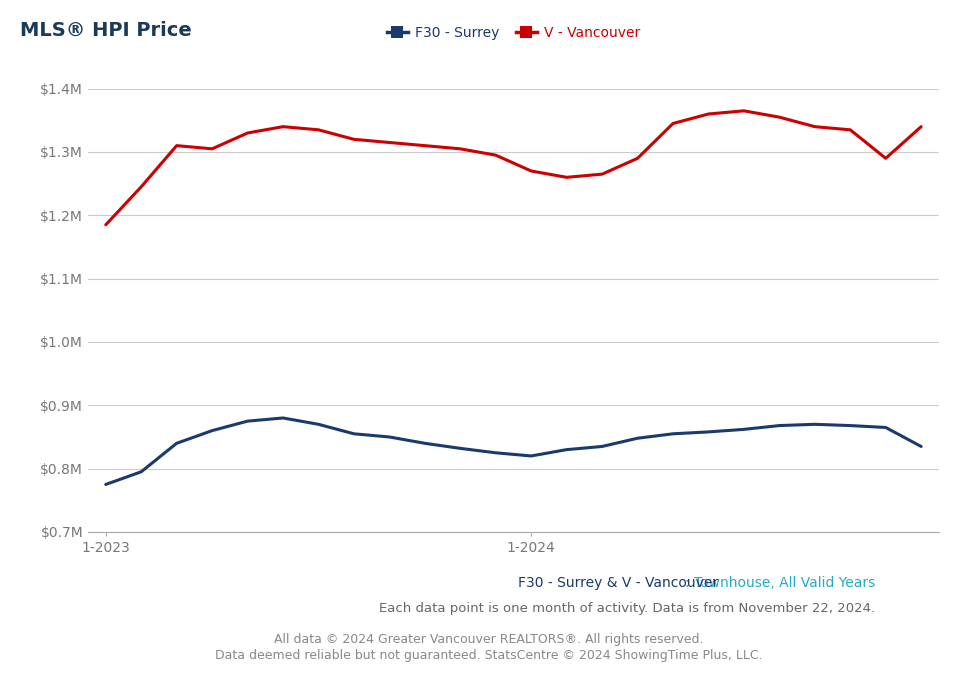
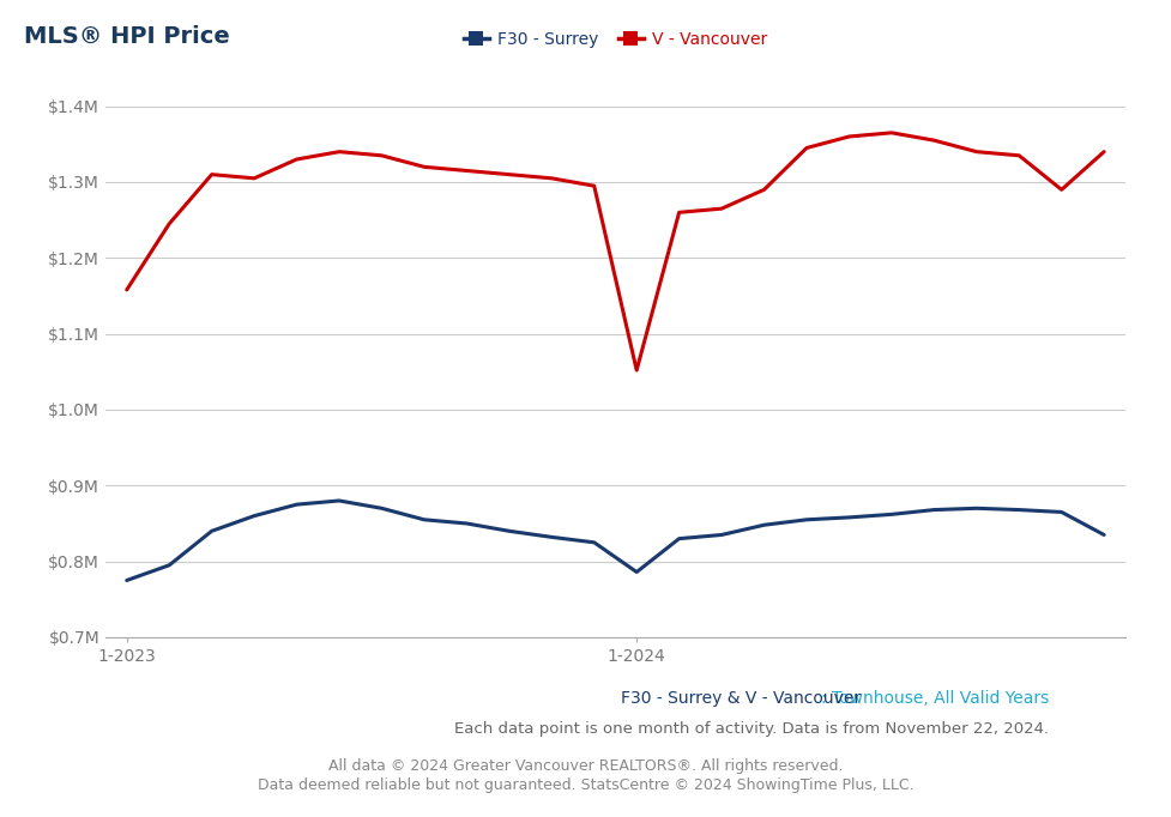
V - Vancouver/1-2023: $1.185M -> $1.158M
F30 - Surrey/1-2024: $0.820M -> $0.786M
V - Vancouver/1-2024: $1.270M -> $1.052M
